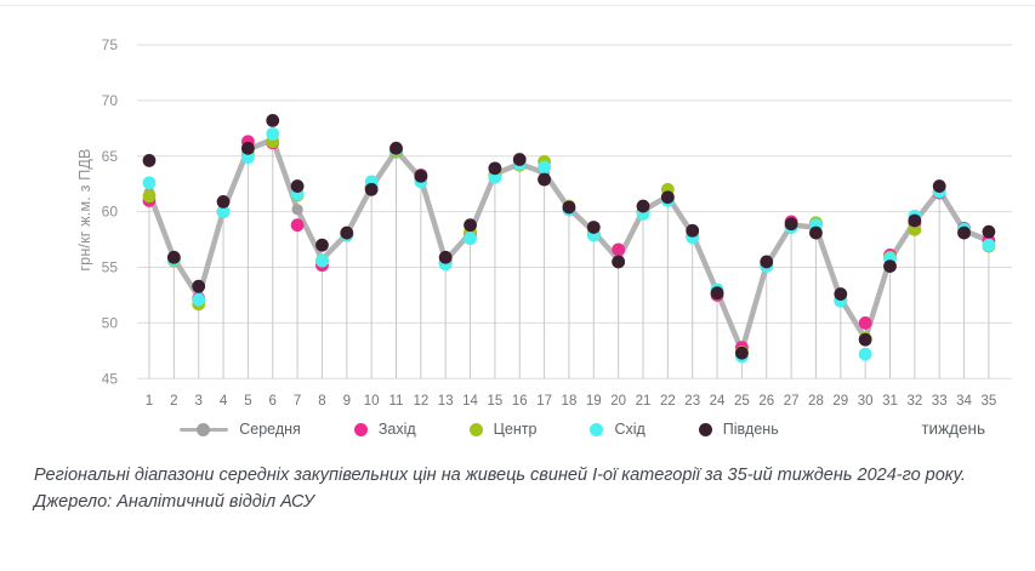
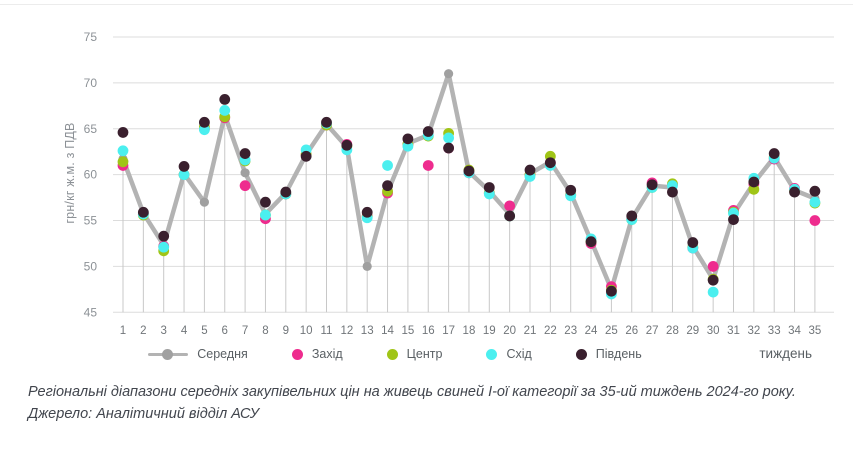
Середня/5: 66 -> 57
Захід/5: 66 -> 65
Середня/13: 56 -> 50
Схід/14: 58 -> 61
Захід/16: 64 -> 61
Середня/17: 64 -> 71
Захід/35: 57 -> 55
